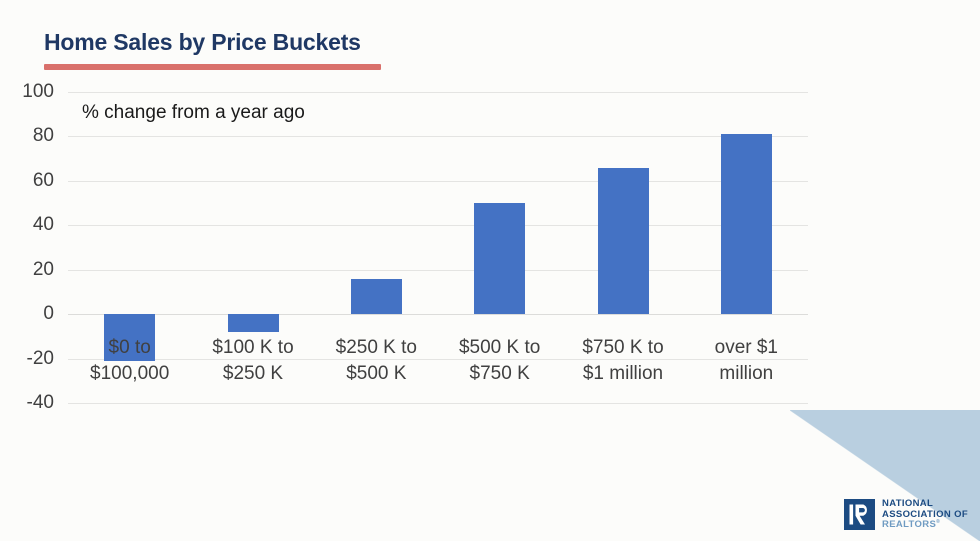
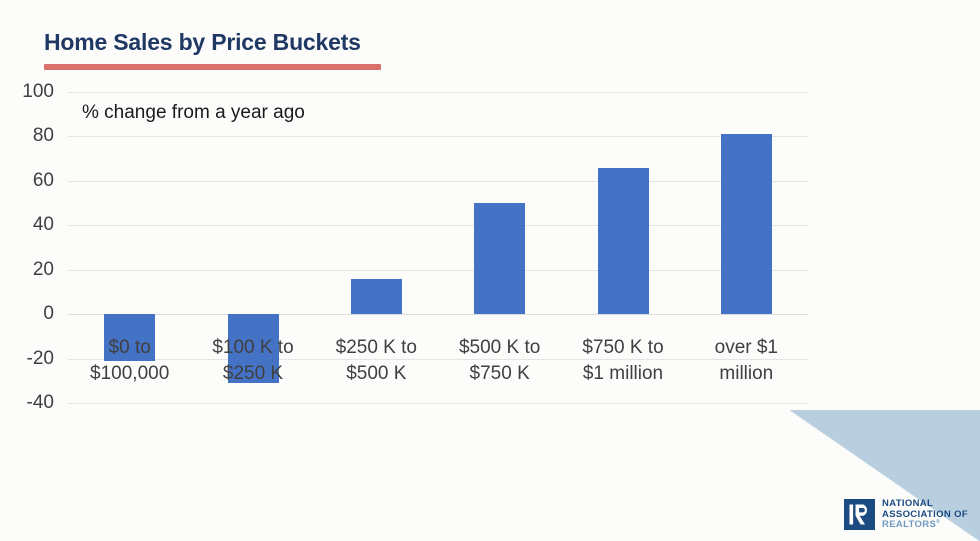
$100 K to $250 K: -8 -> -31
